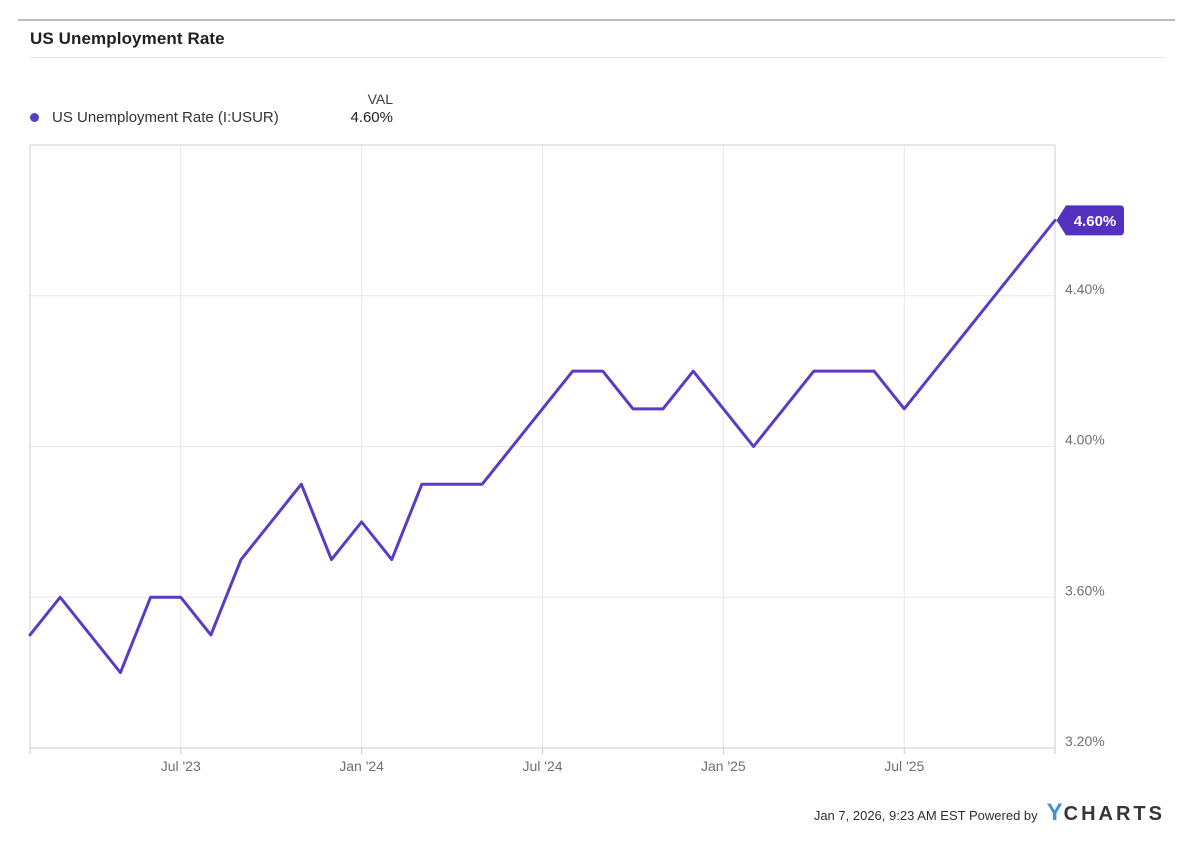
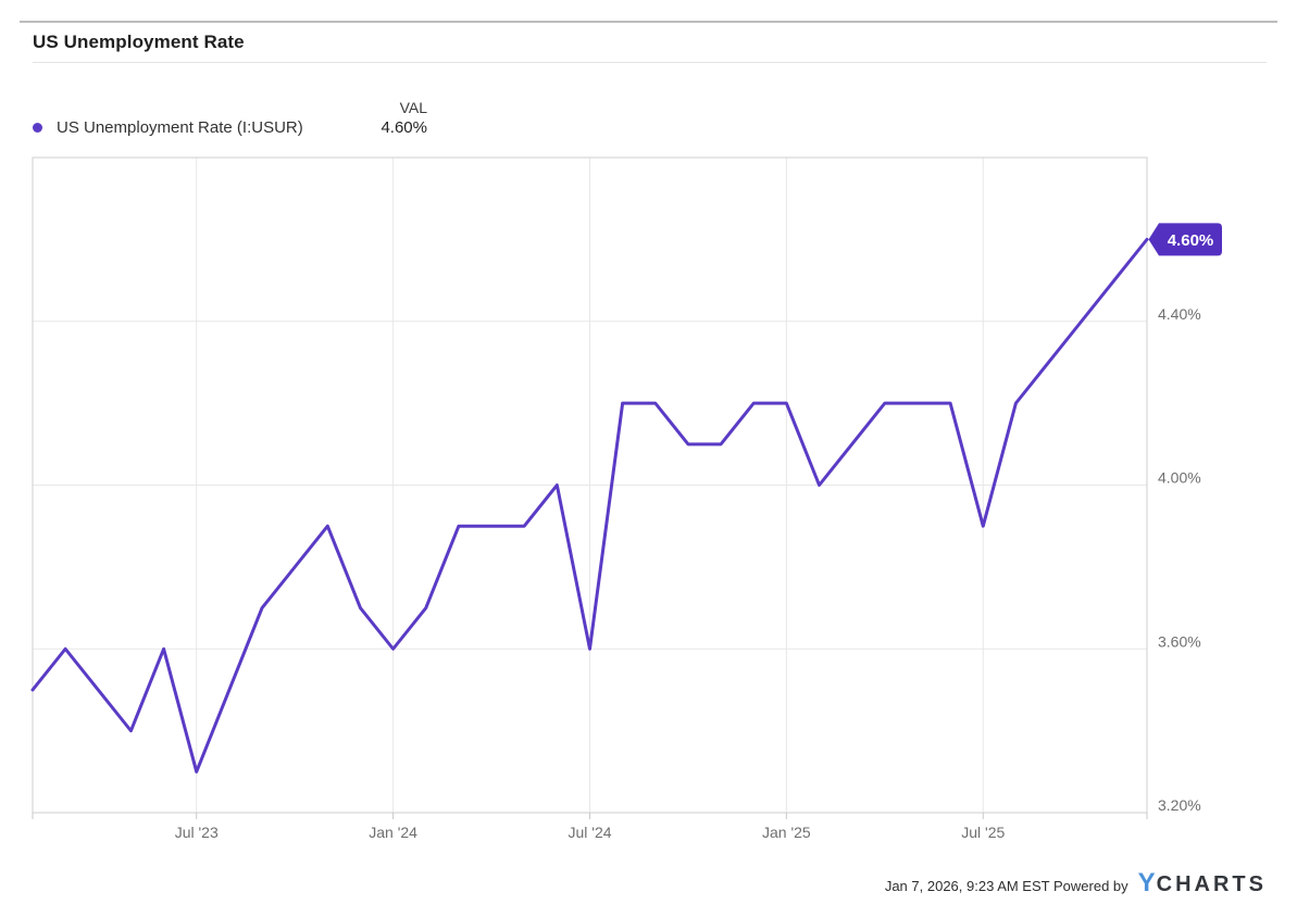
Jul '23: 3.6% -> 3.3%
Jan '24: 3.8% -> 3.6%
Jul '24: 4.1% -> 3.6%
Jan '25: 4.1% -> 4.2%
Jul '25: 4.1% -> 3.9%
